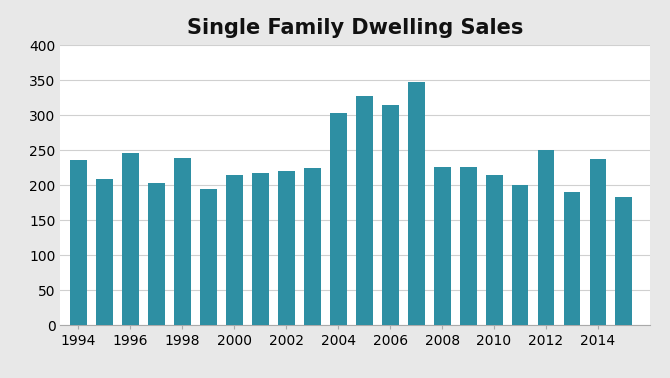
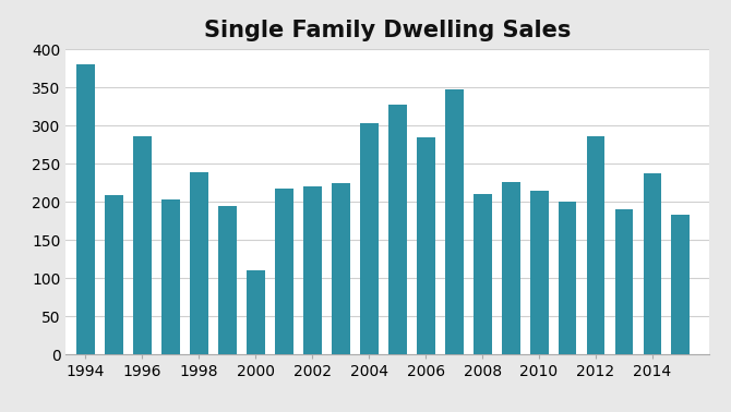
1994: 236 -> 380
1996: 246 -> 286
2000: 215 -> 110
2006: 315 -> 284
2008: 226 -> 210
2012: 251 -> 286
